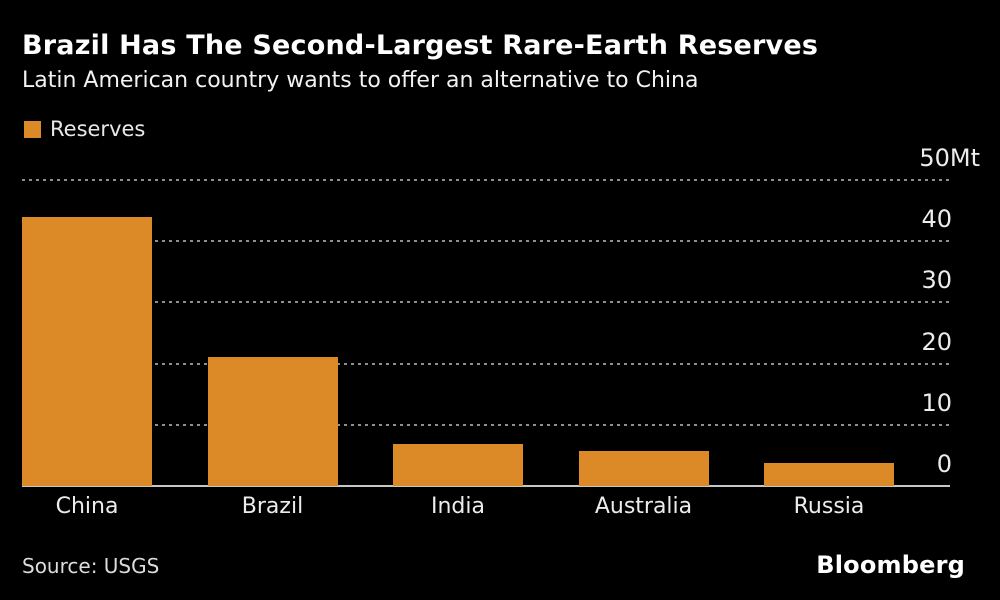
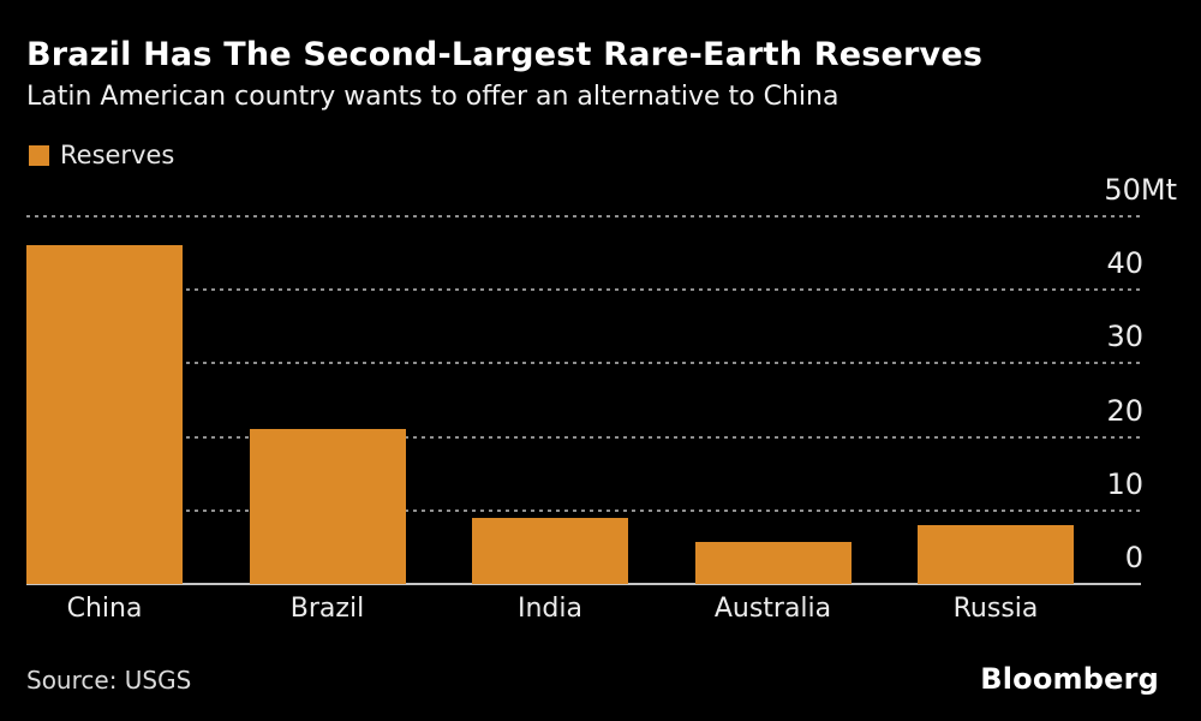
China: 44 -> 46
India: 7 -> 9
Russia: 4 -> 8
